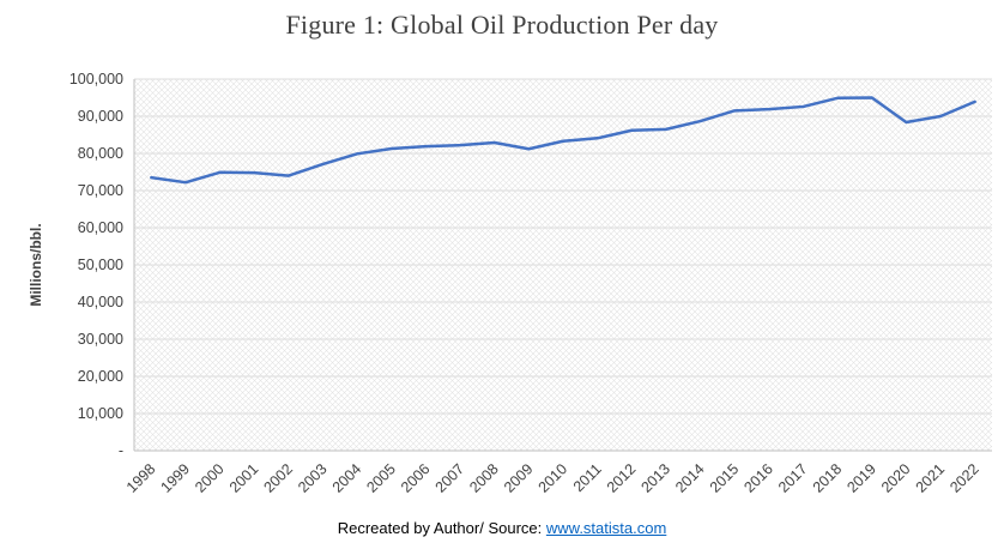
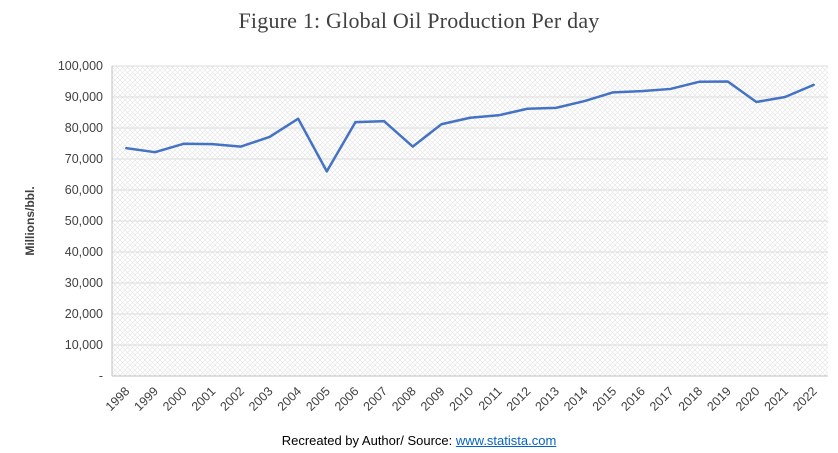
2004: 80000 -> 83000
2005: 81000 -> 66000
2008: 83000 -> 74000
